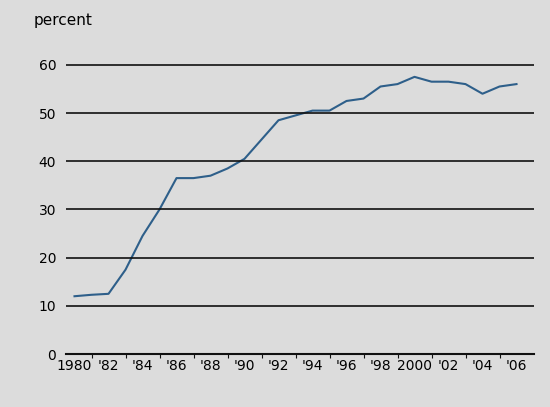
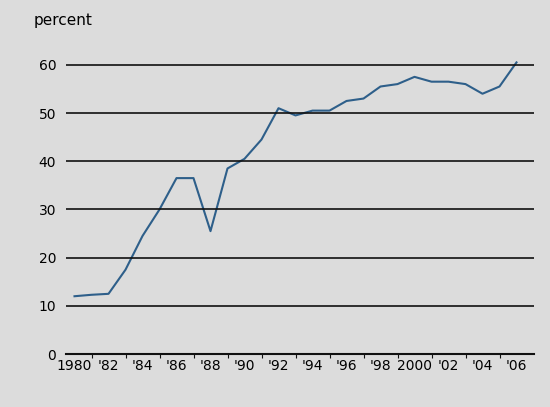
'88: 37.0 -> 25.5
'92: 48.5 -> 51.0
'06: 56.0 -> 60.5
